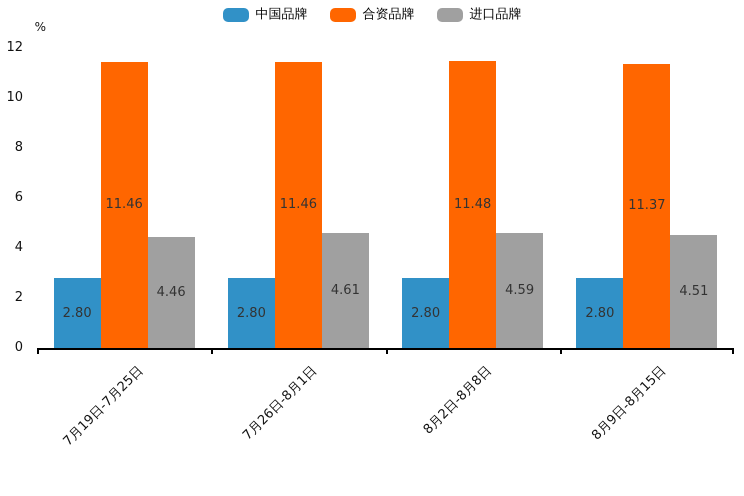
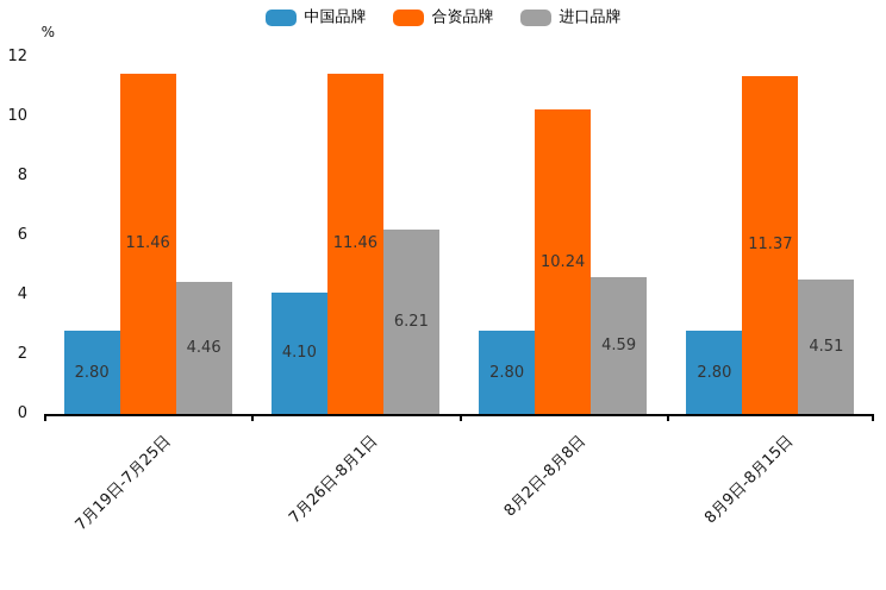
中国品牌/7月26日-8月1日: 2.80 -> 4.10
进口品牌/7月26日-8月1日: 4.61 -> 6.21
合资品牌/8月2日-8月8日: 11.48 -> 10.24
